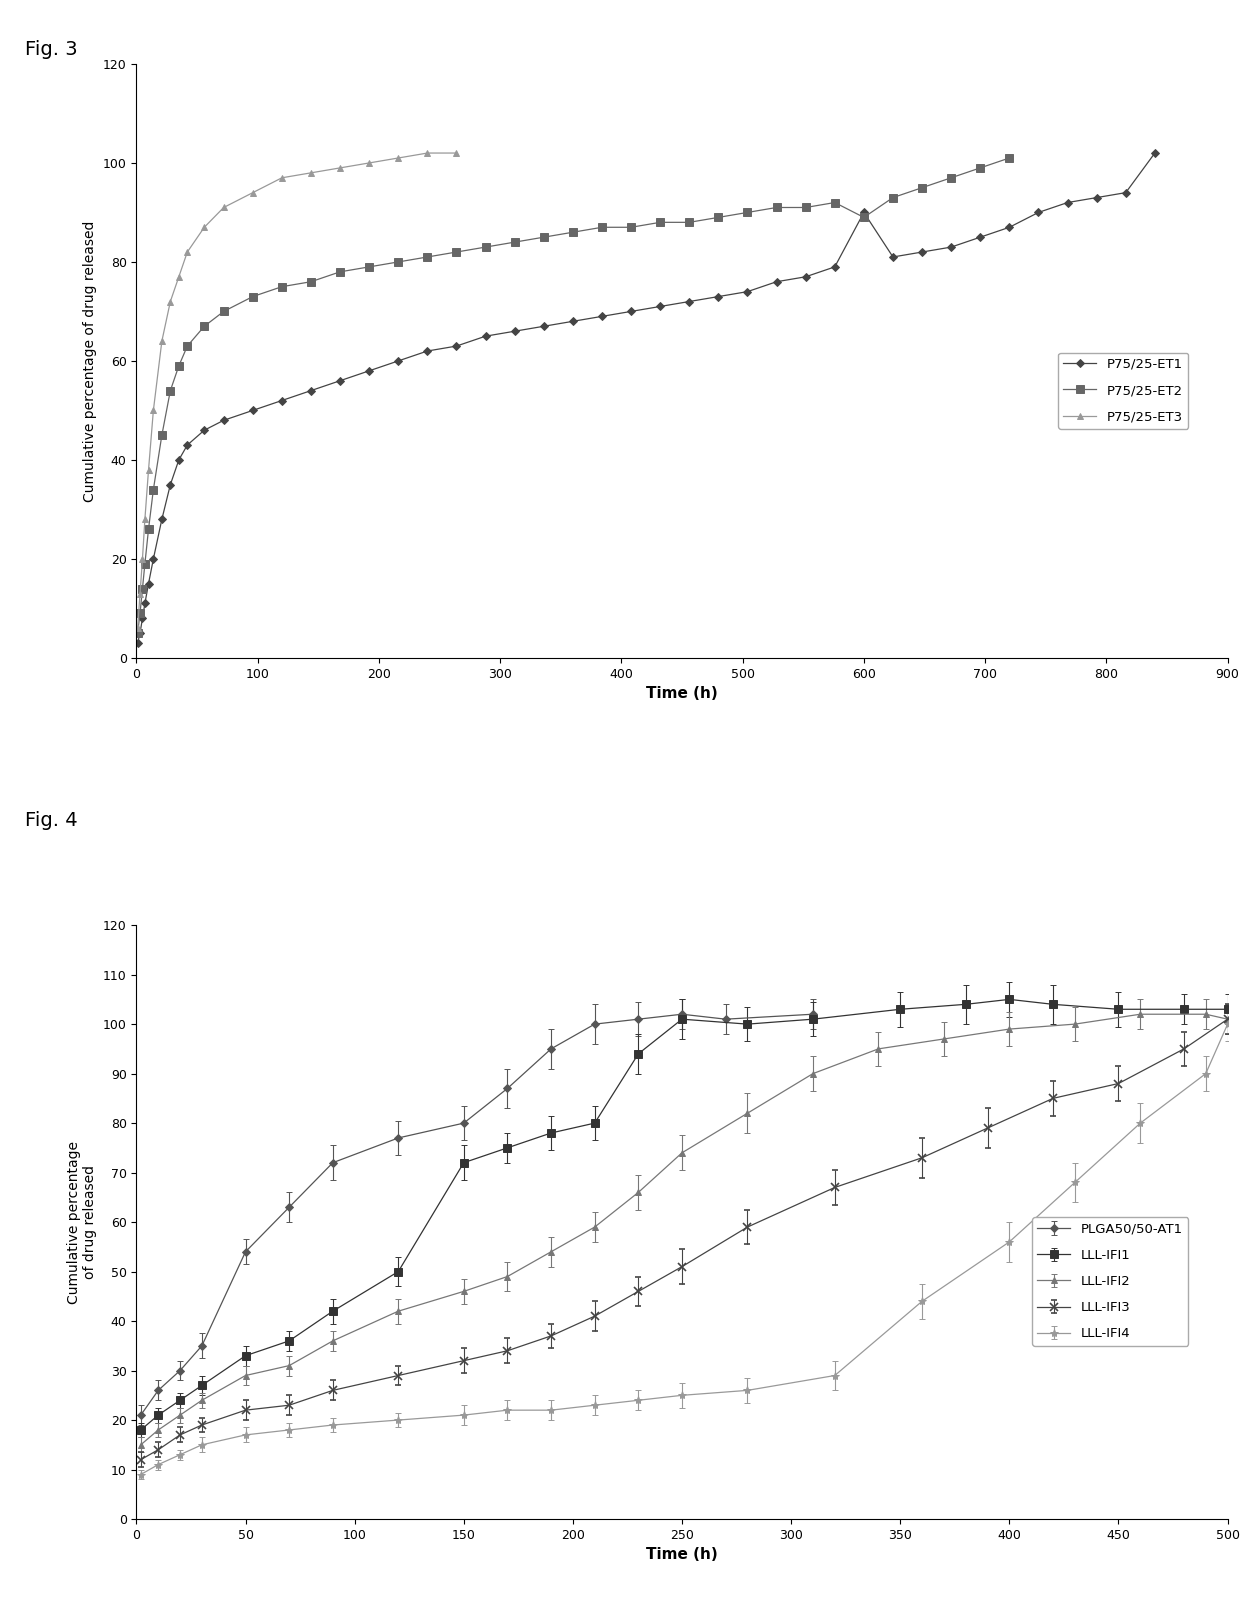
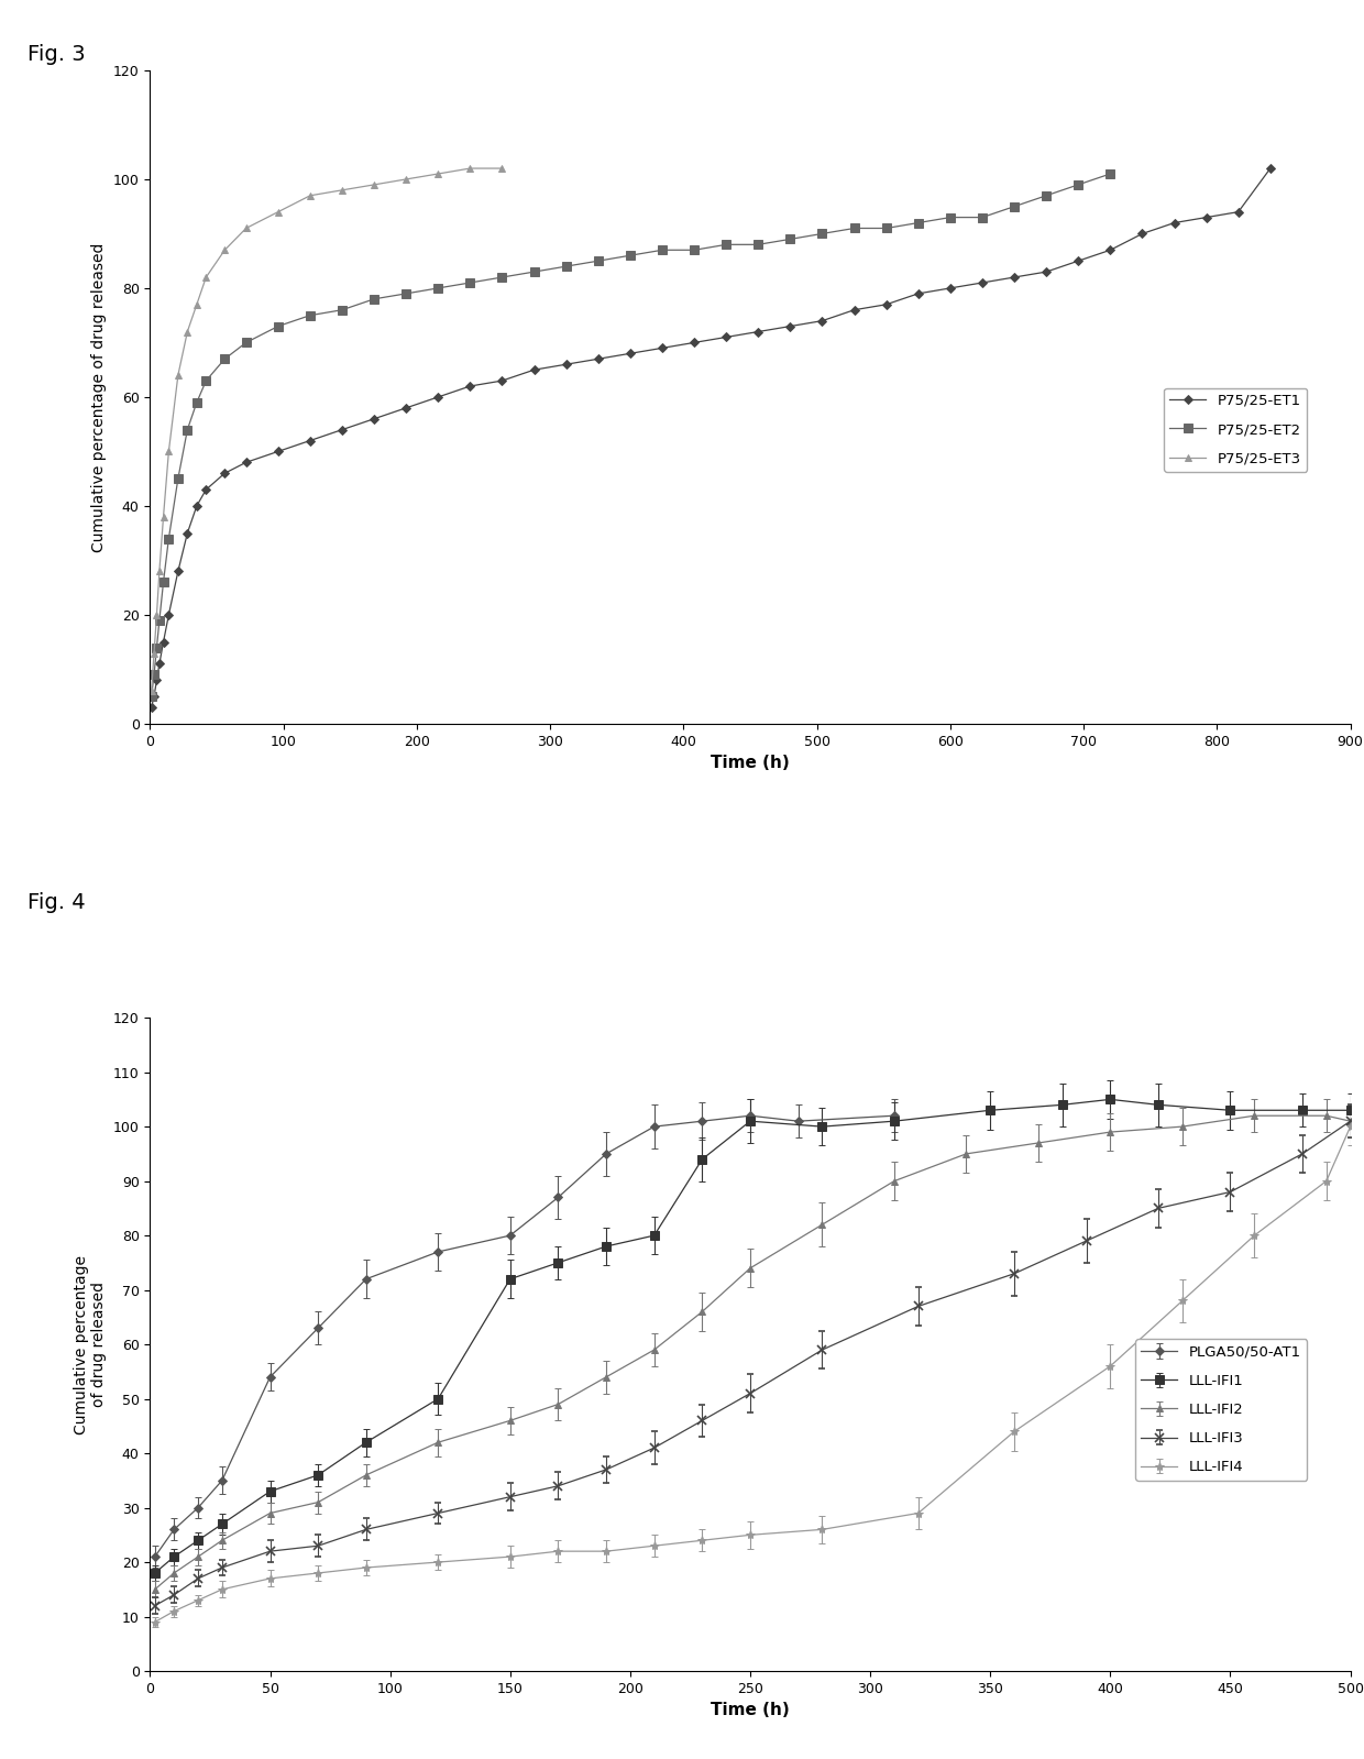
P75/25-ET1/600: 90 -> 80
P75/25-ET2/600: 89 -> 93
